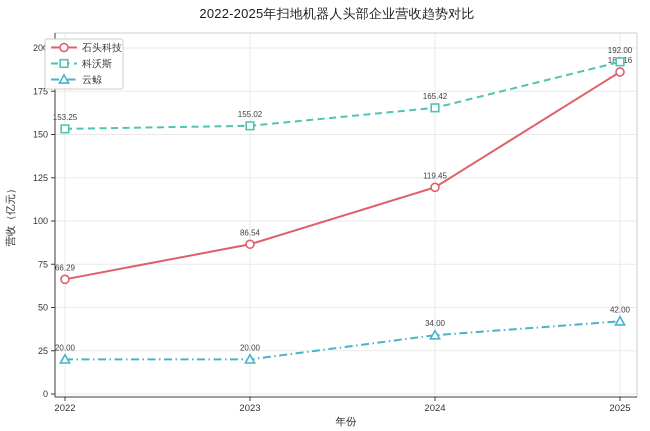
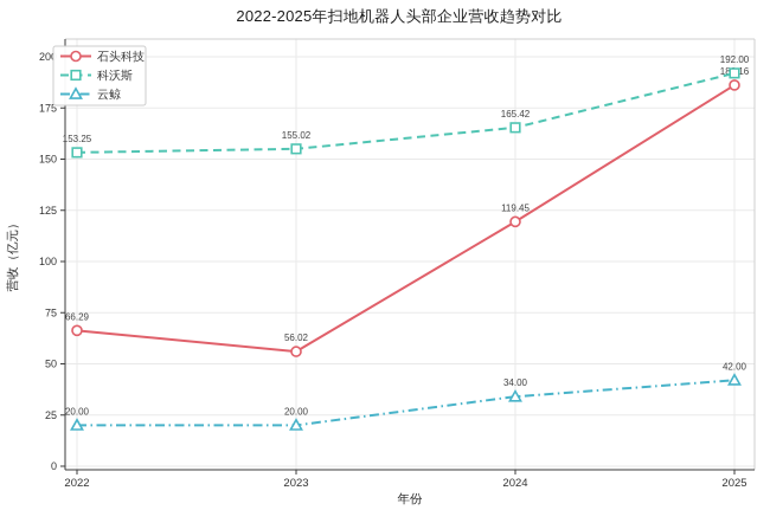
石头科技/2023: 86.54 -> 56.02
